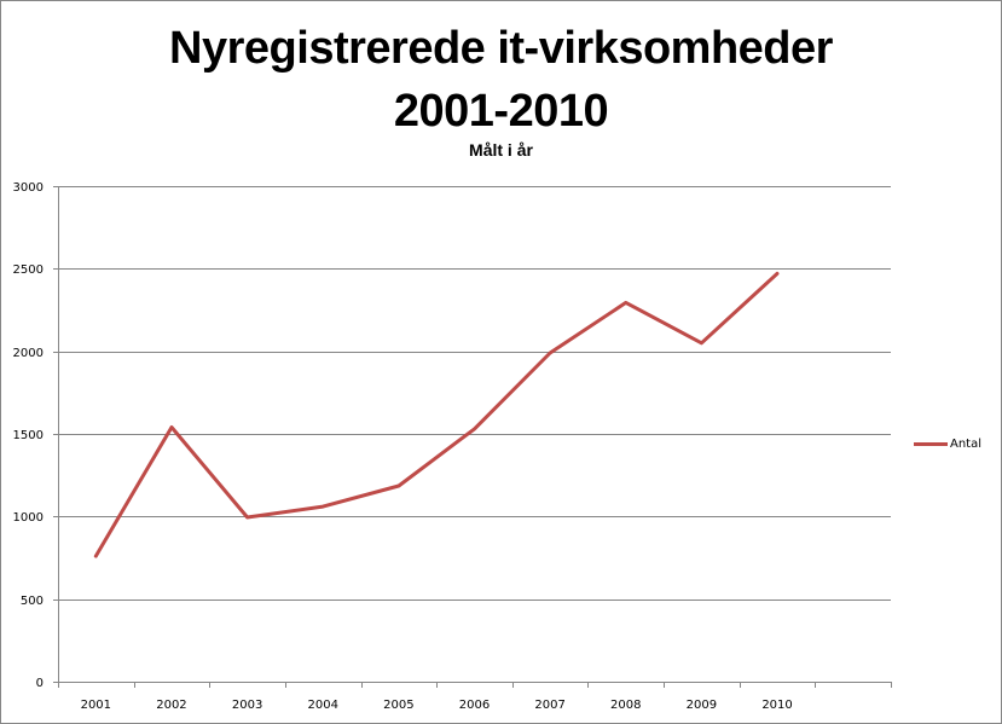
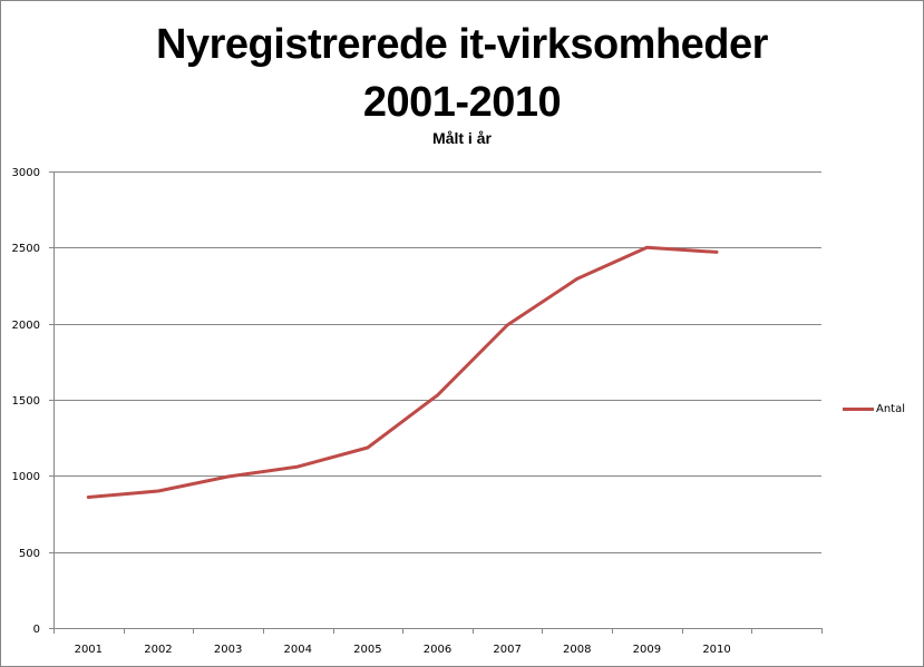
2001: 760 -> 860
2002: 1540 -> 900
2009: 2050 -> 2500
